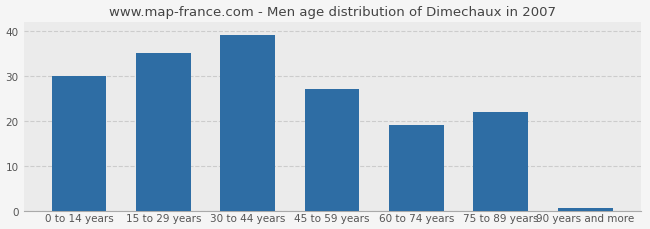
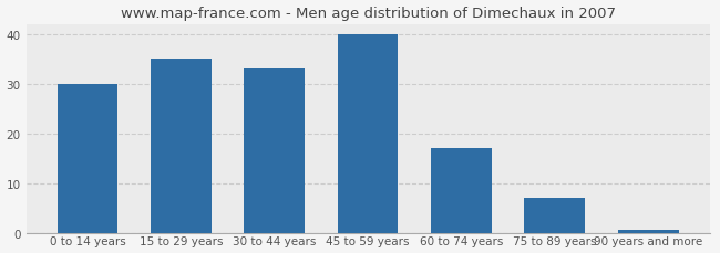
30 to 44 years: 39.0 -> 33.0
45 to 59 years: 27.0 -> 40.0
60 to 74 years: 19.0 -> 17.0
75 to 89 years: 22.0 -> 7.0
